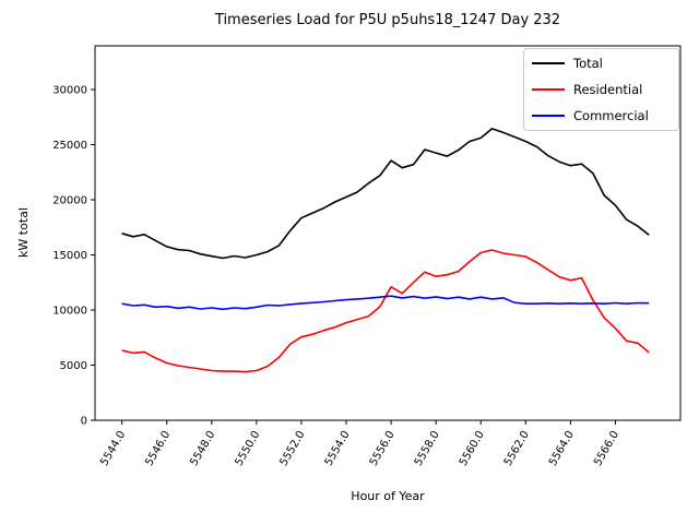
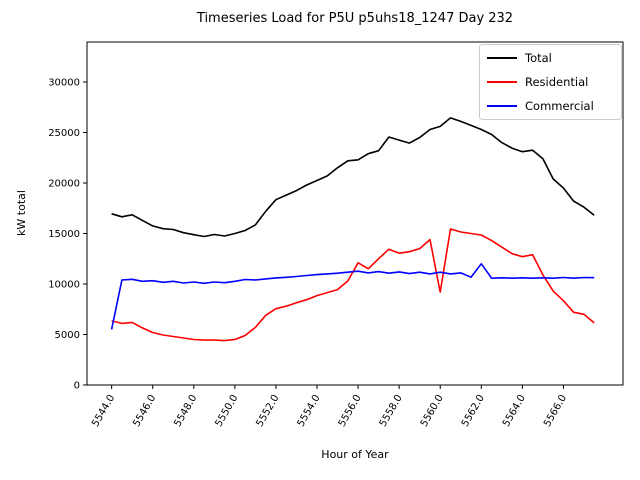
Commercial/5544.0: 10600 -> 5500
Total/5556.0: 23600 -> 22300
Residential/5560.0: 15200 -> 9200
Commercial/5562.0: 10600 -> 12000
